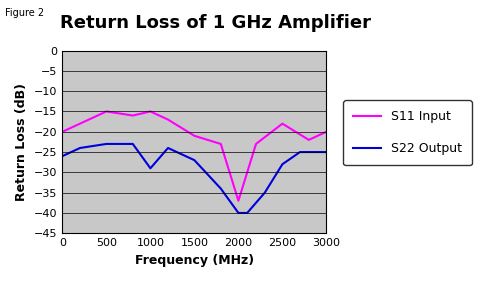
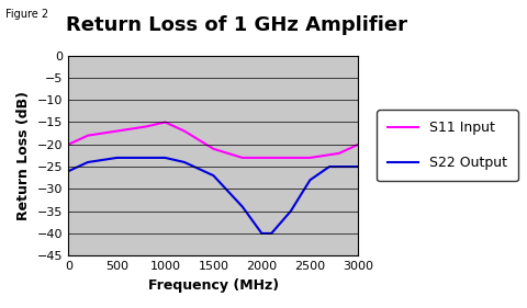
S11 Input/500: -15 -> -17
S22 Output/1000: -29 -> -23
S11 Input/2000: -37 -> -23
S11 Input/2500: -18 -> -23
